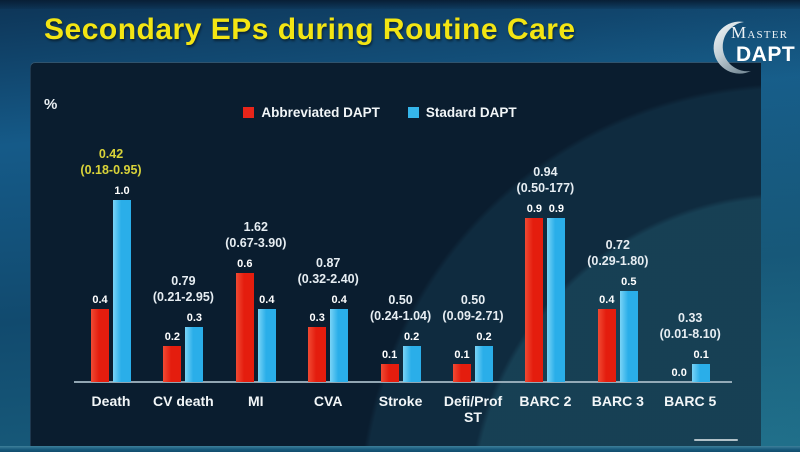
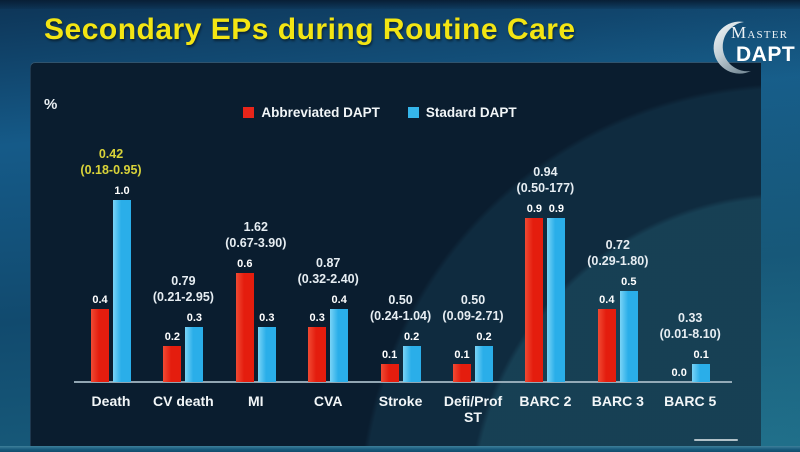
Stadard DAPT/MI: 0.4 -> 0.3
